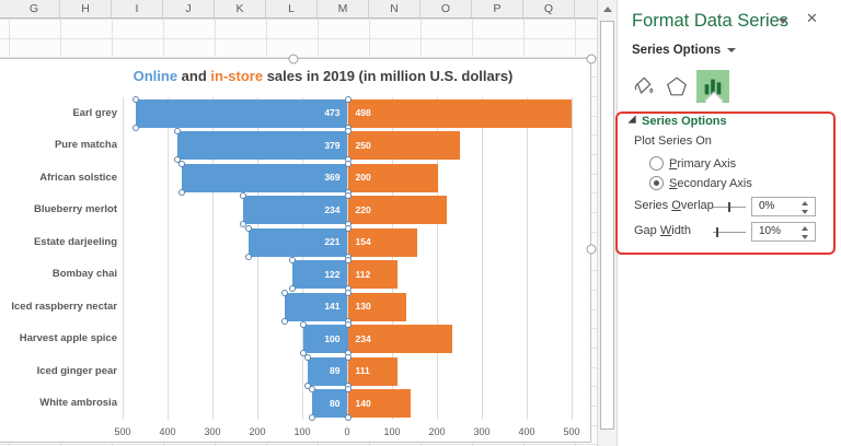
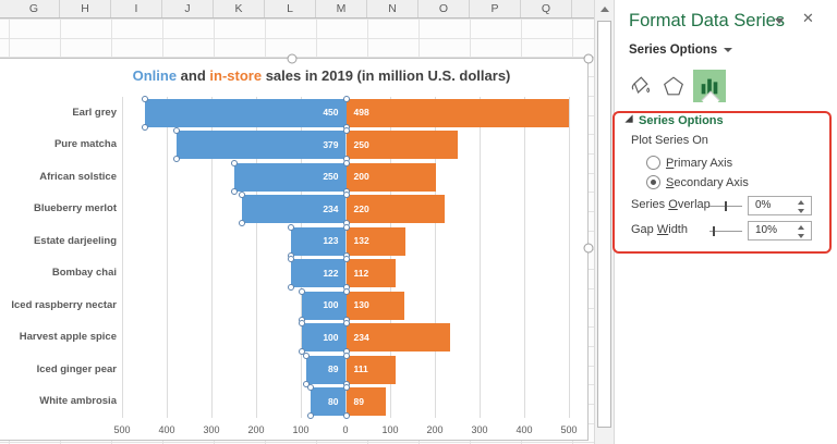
Online/Earl grey: 473 -> 450
Online/African solstice: 369 -> 250
Online/Estate darjeeling: 221 -> 123
in-store/Estate darjeeling: 154 -> 132
Online/Iced raspberry nectar: 141 -> 100
in-store/White ambrosia: 140 -> 89
